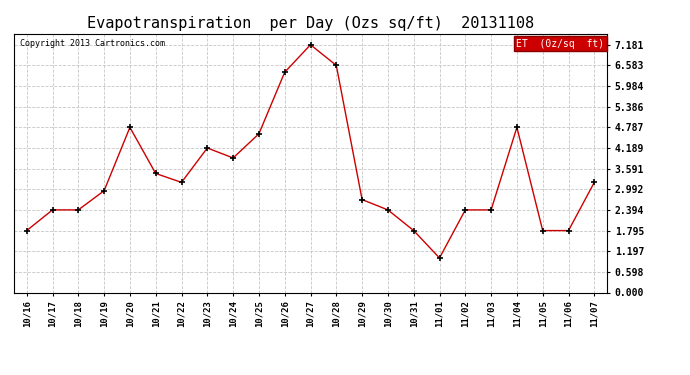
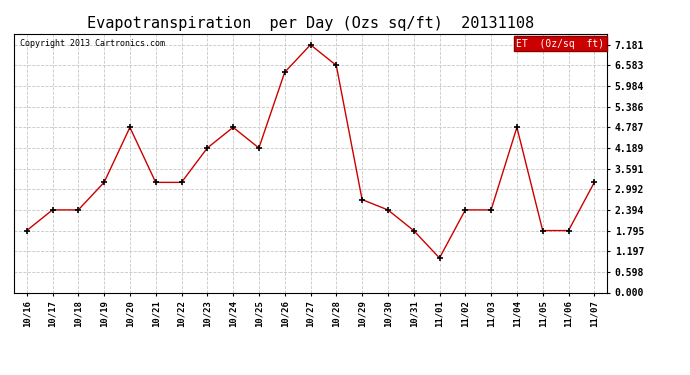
10/19: 2.95 -> 3.19
10/21: 3.45 -> 3.19
10/24: 3.90 -> 4.79
10/25: 4.60 -> 4.19
